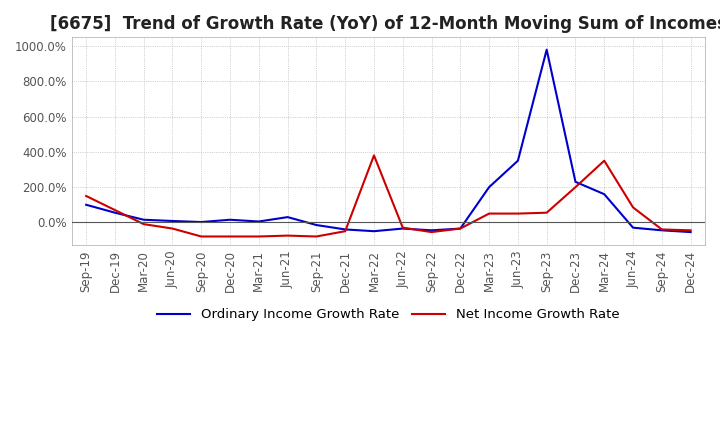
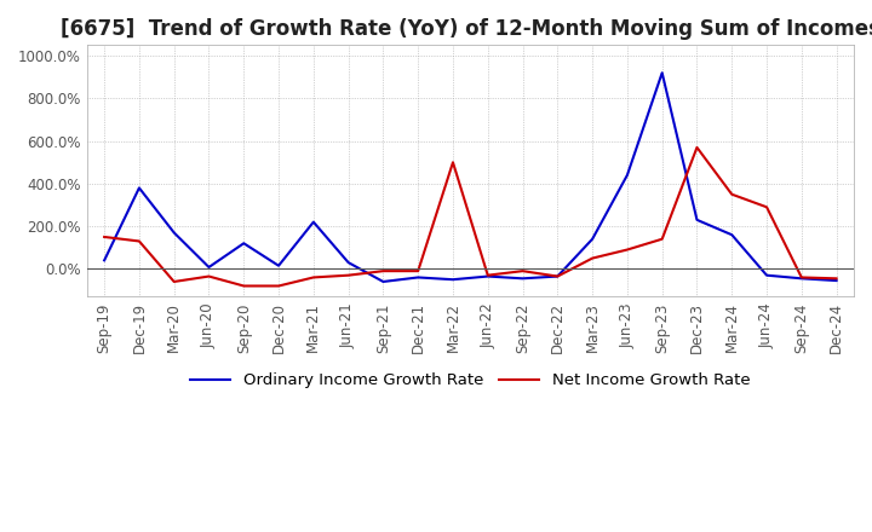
Ordinary Income Growth Rate/Sep-19: 100% -> 40%
Ordinary Income Growth Rate/Dec-19: 60% -> 380%
Net Income Growth Rate/Dec-19: 70% -> 130%
Ordinary Income Growth Rate/Mar-20: 20% -> 170%
Net Income Growth Rate/Mar-20: -10% -> -60%
Ordinary Income Growth Rate/Sep-20: 0% -> 120%
Ordinary Income Growth Rate/Mar-21: 0% -> 220%
Net Income Growth Rate/Mar-21: -80% -> -40%
Net Income Growth Rate/Jun-21: -80% -> -30%
Ordinary Income Growth Rate/Sep-21: -20% -> -60%
Net Income Growth Rate/Sep-21: -80% -> -10%
Net Income Growth Rate/Dec-21: -50% -> -10%
Net Income Growth Rate/Mar-22: 380% -> 500%
Net Income Growth Rate/Sep-22: -60% -> -10%
Ordinary Income Growth Rate/Mar-23: 200% -> 140%
Ordinary Income Growth Rate/Jun-23: 350% -> 440%
Net Income Growth Rate/Jun-23: 50% -> 90%
Ordinary Income Growth Rate/Sep-23: 980% -> 920%
Net Income Growth Rate/Sep-23: 60% -> 140%
Net Income Growth Rate/Dec-23: 200% -> 570%
Net Income Growth Rate/Jun-24: 80% -> 290%
